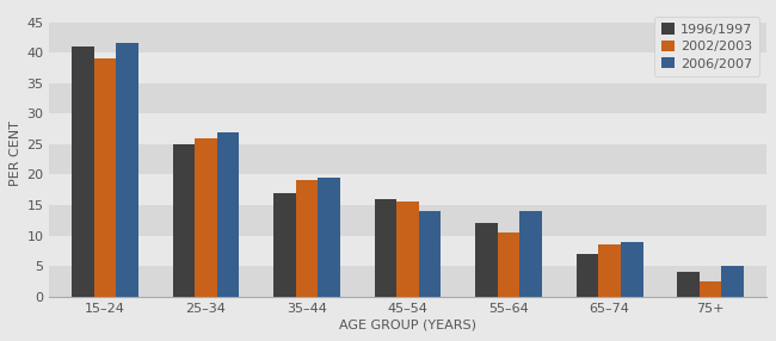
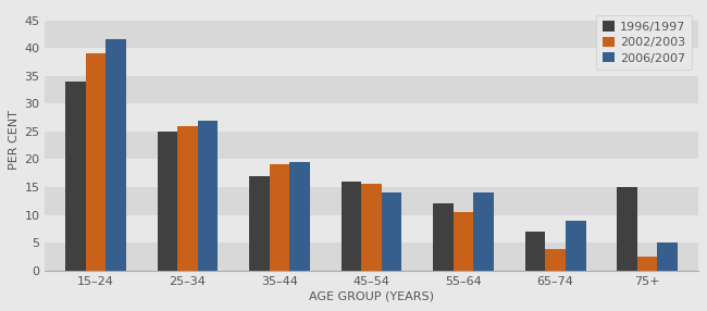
1996/1997/15–24: 41 -> 34
2002/2003/65–74: 8.5 -> 3.8
1996/1997/75+: 4 -> 15
